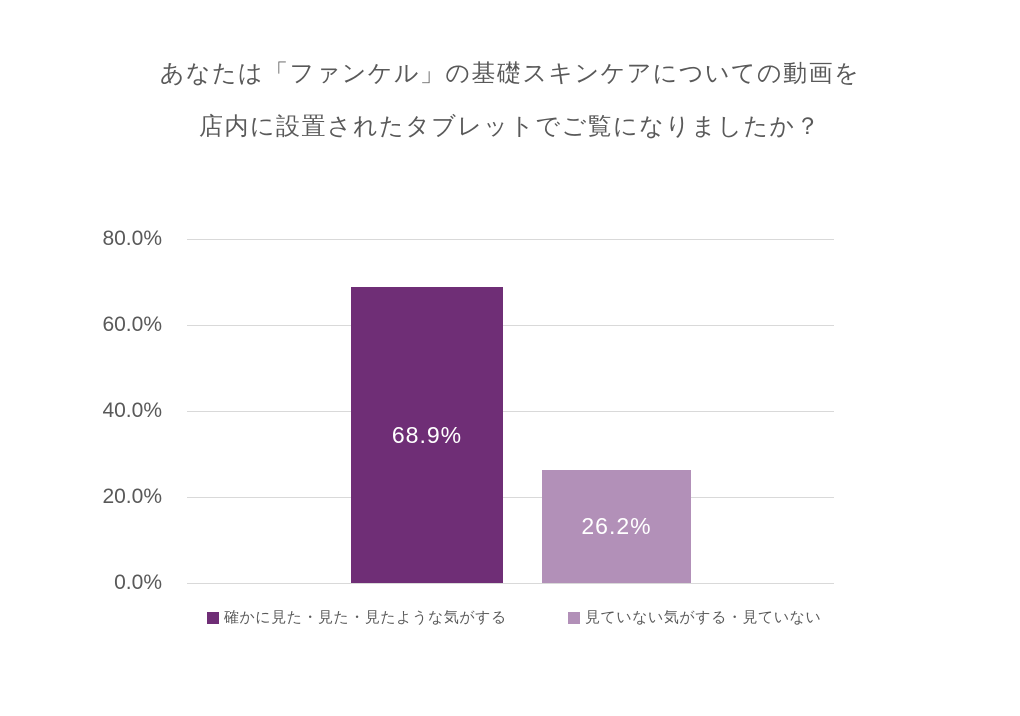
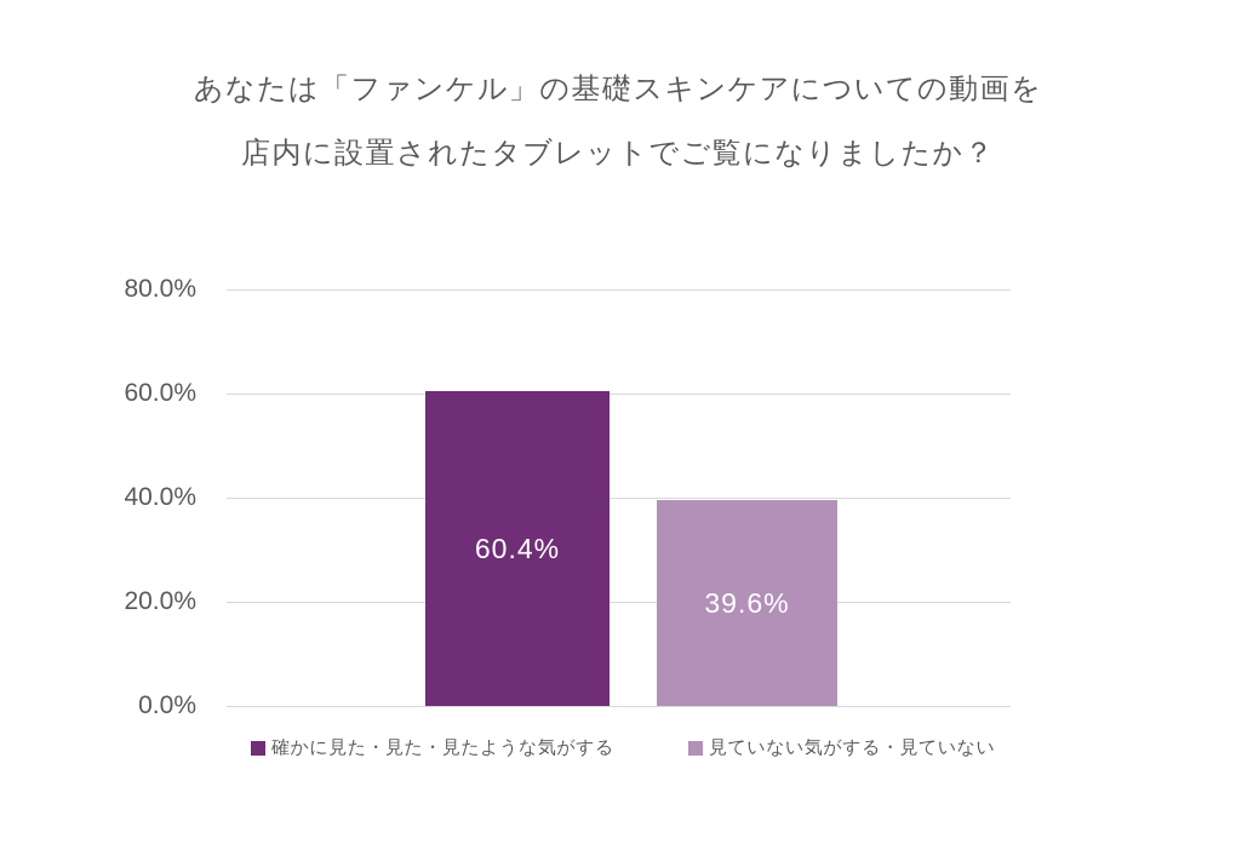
確かに見た・見た・見たような気がする: 68.9% -> 60.4%
見ていない気がする・見ていない: 26.2% -> 39.6%
